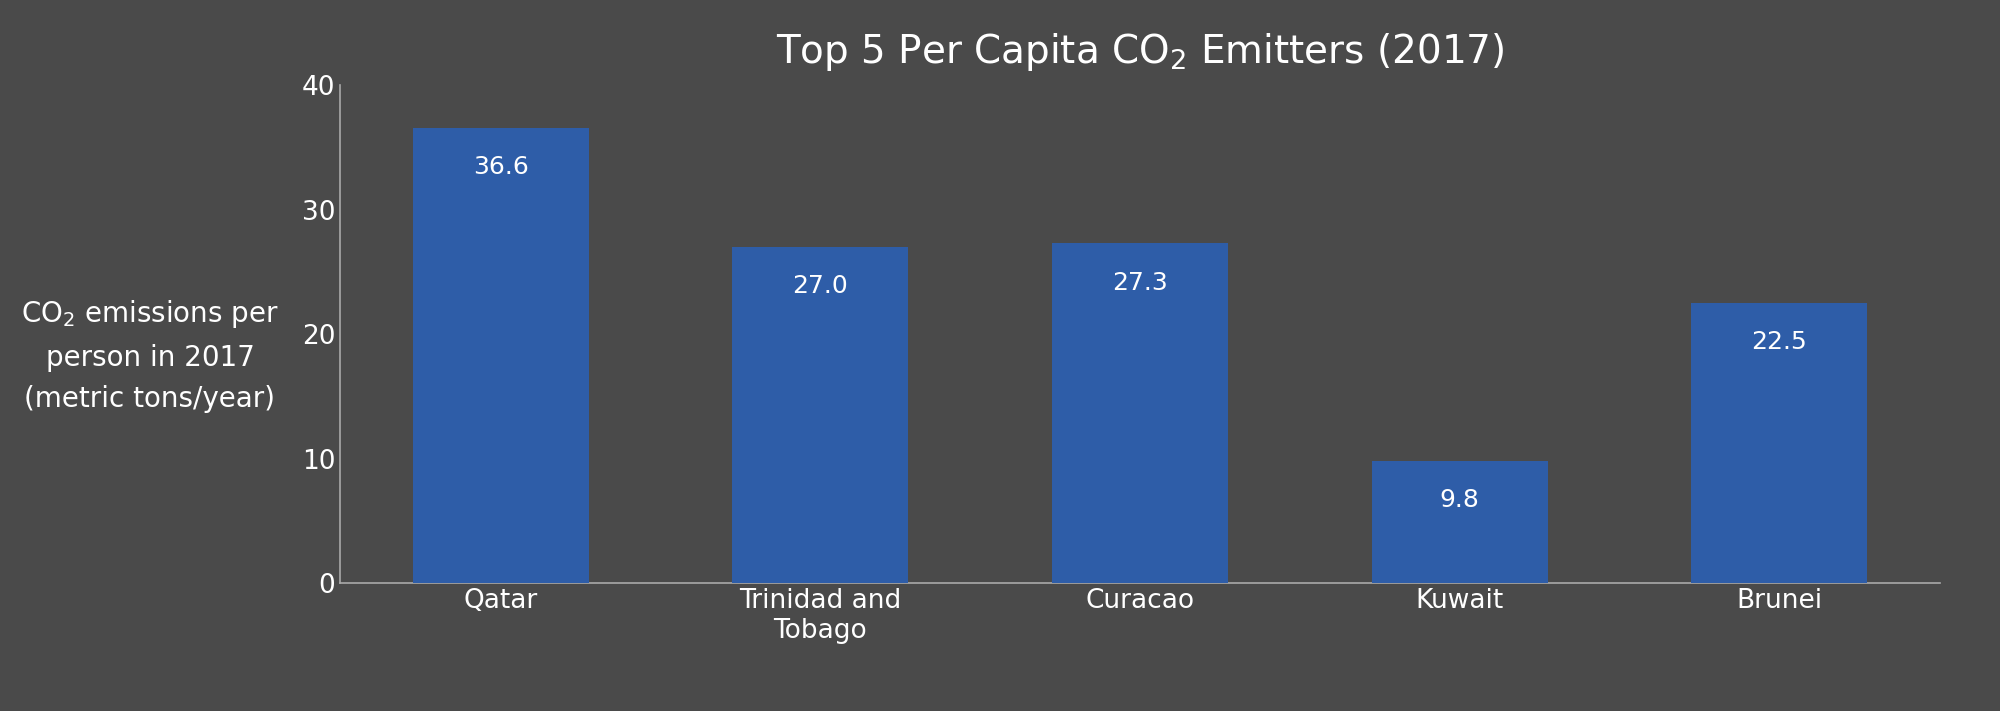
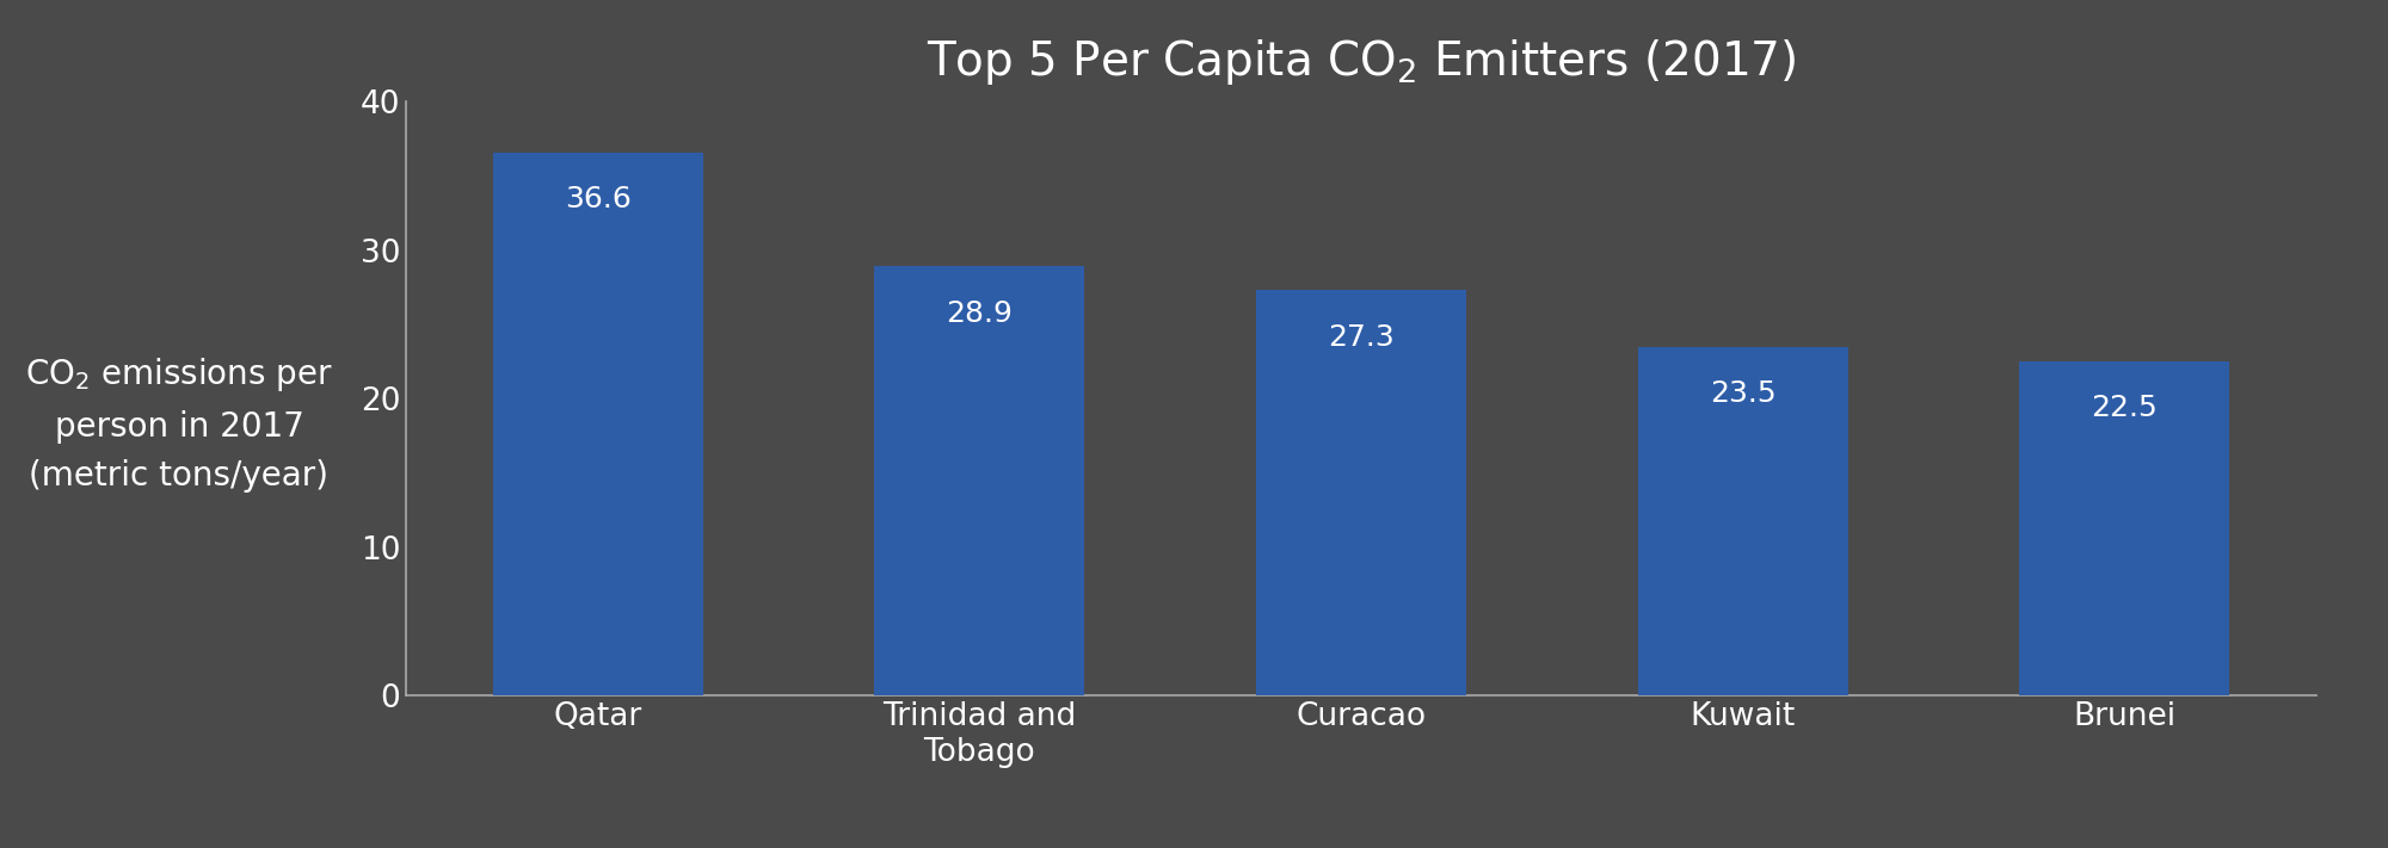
Trinidad and Tobago: 27.0 -> 28.9
Kuwait: 9.8 -> 23.5
